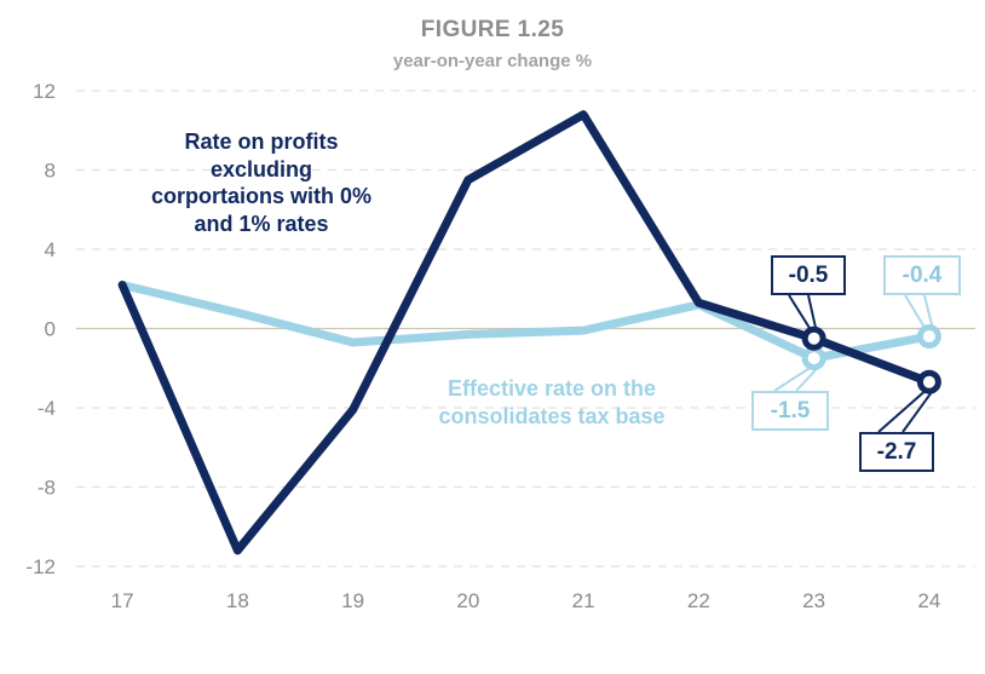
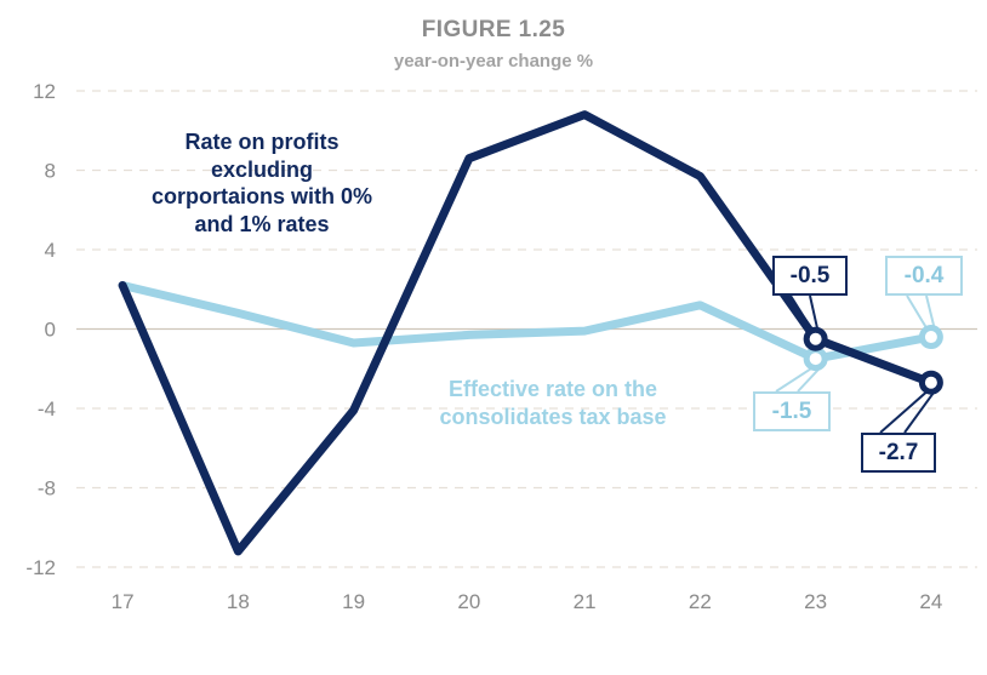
Rate on profits excluding corportaions with 0% and 1% rates/20: 7.5 -> 8.6
Rate on profits excluding corportaions with 0% and 1% rates/22: 1.3 -> 7.7
